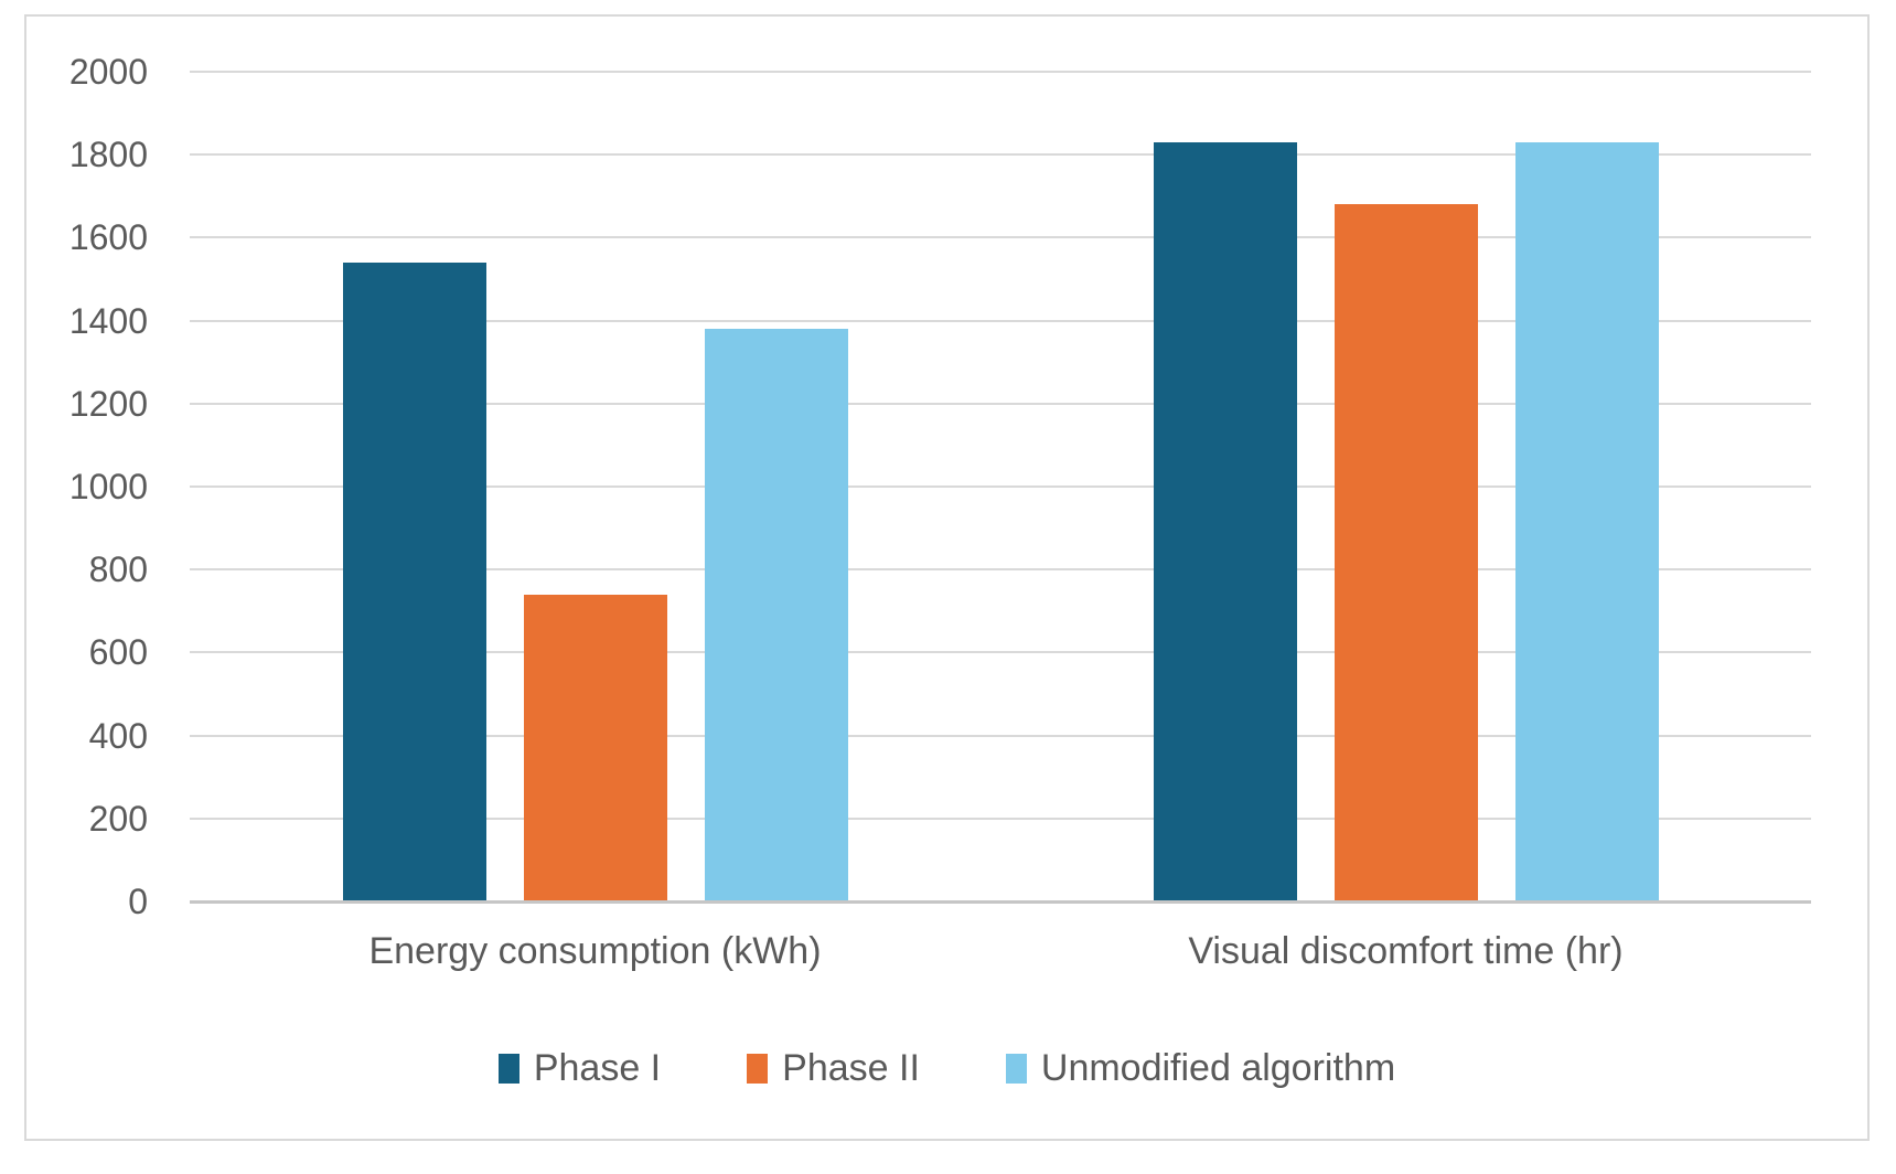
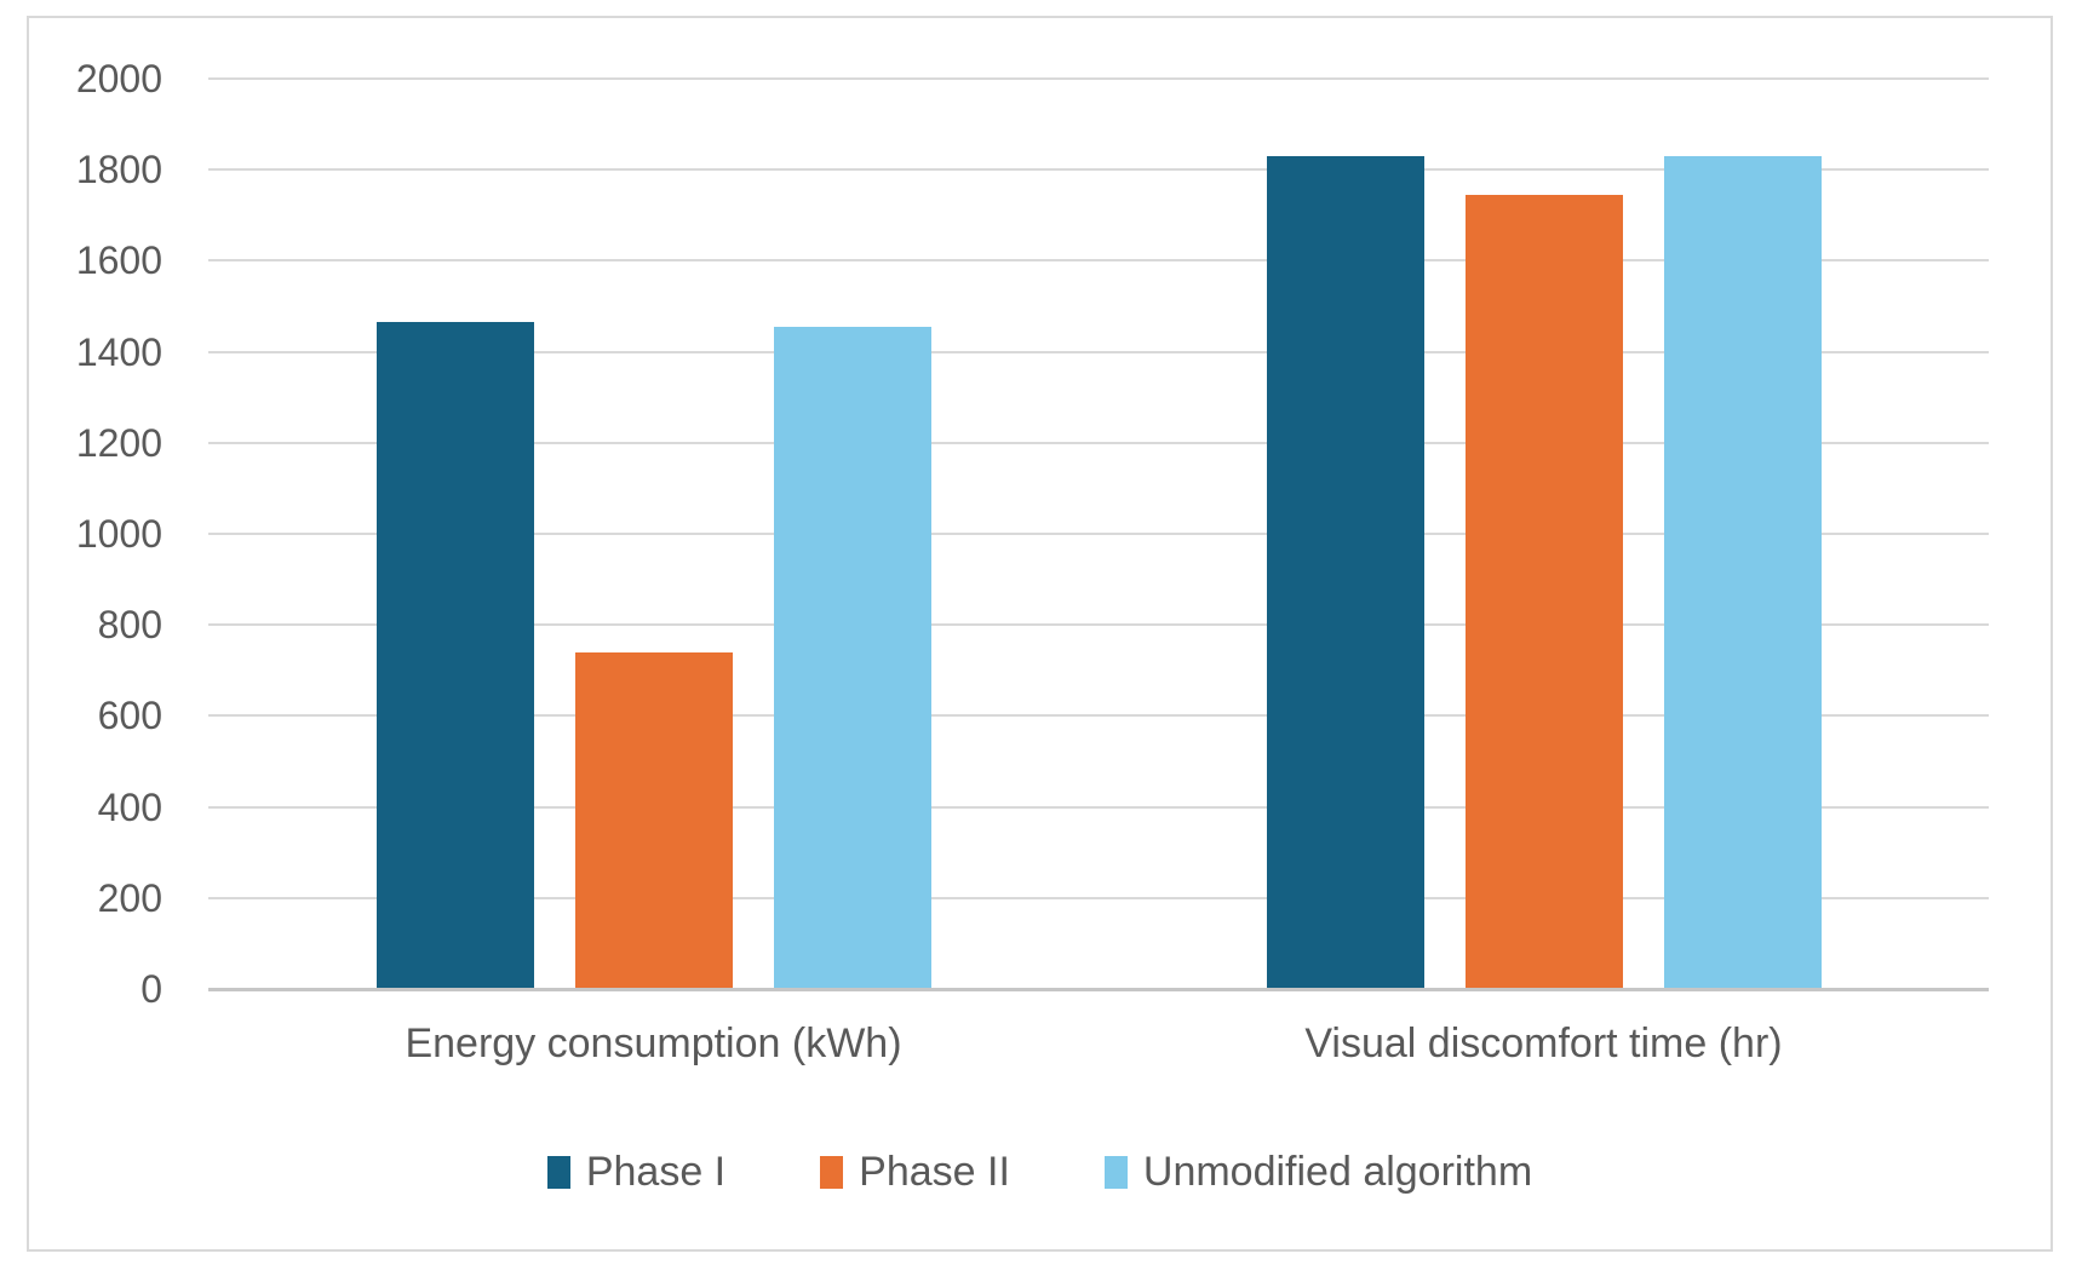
Phase I/Energy consumption (kWh): 1540 -> 1460
Unmodified algorithm/Energy consumption (kWh): 1380 -> 1460
Phase II/Visual discomfort time (hr): 1680 -> 1740
